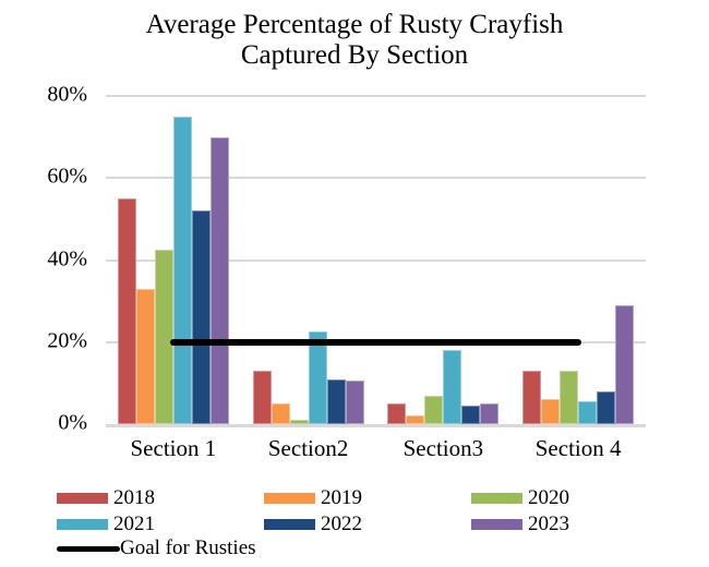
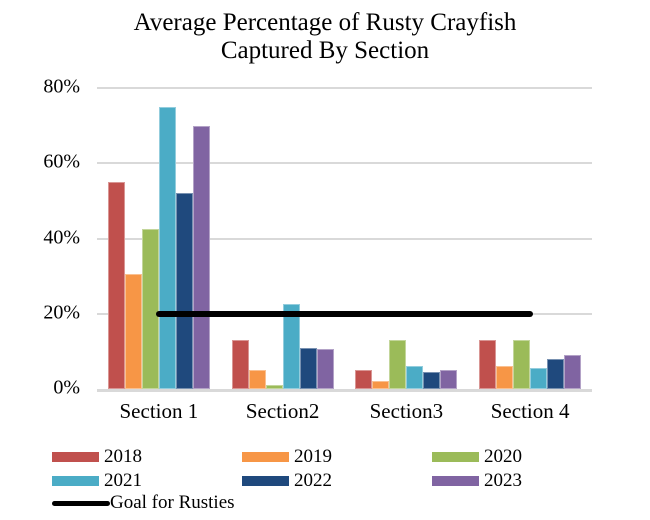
2019/Section 1: 33% -> 30%
2020/Section3: 7% -> 13%
2021/Section3: 18% -> 6%
2023/Section 4: 29% -> 9%
